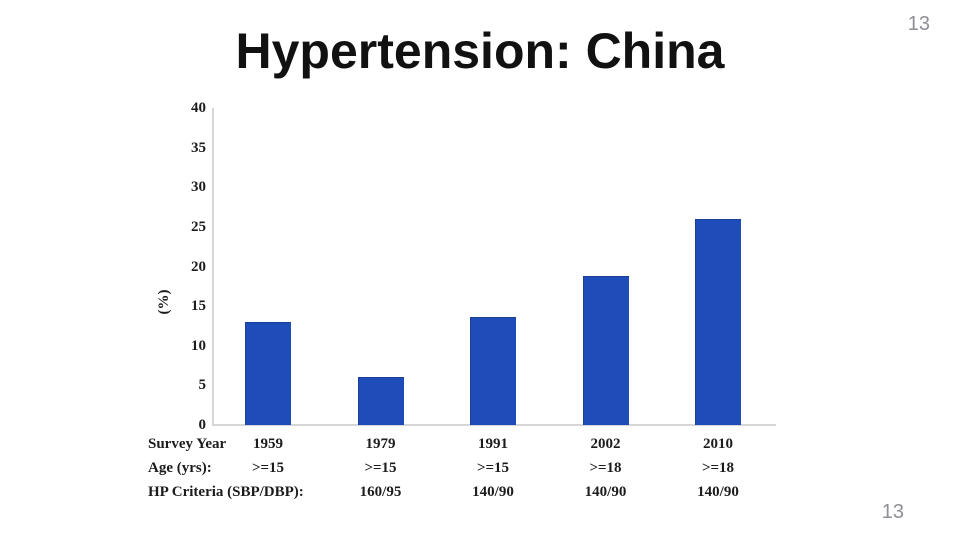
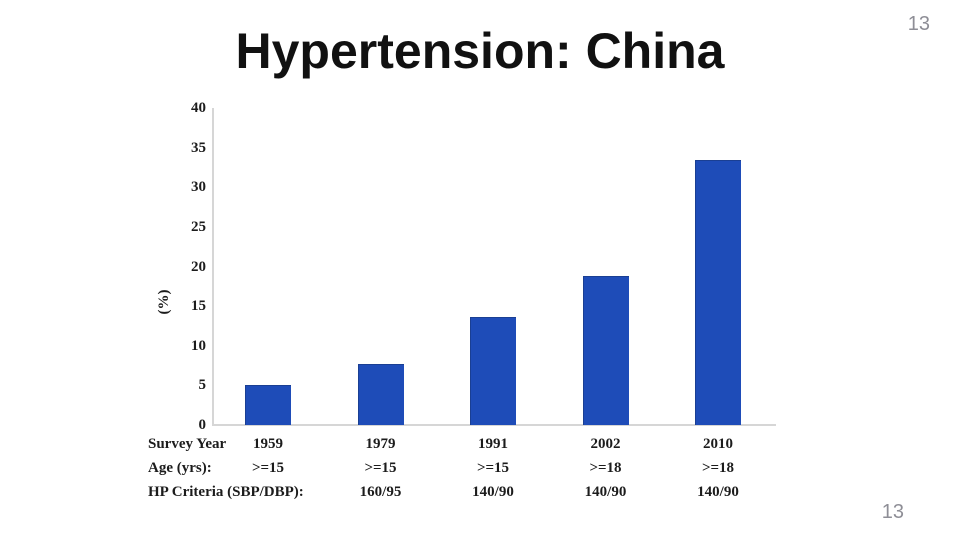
1959: 13 -> 5
1979: 6 -> 8
2010: 26 -> 34
